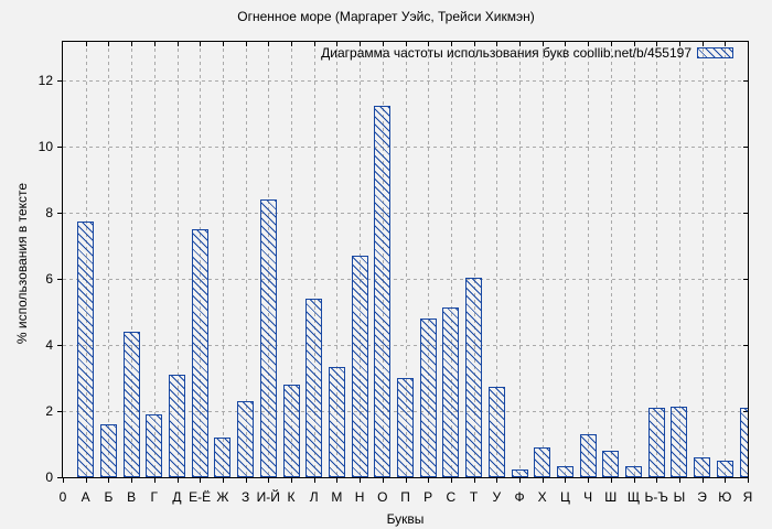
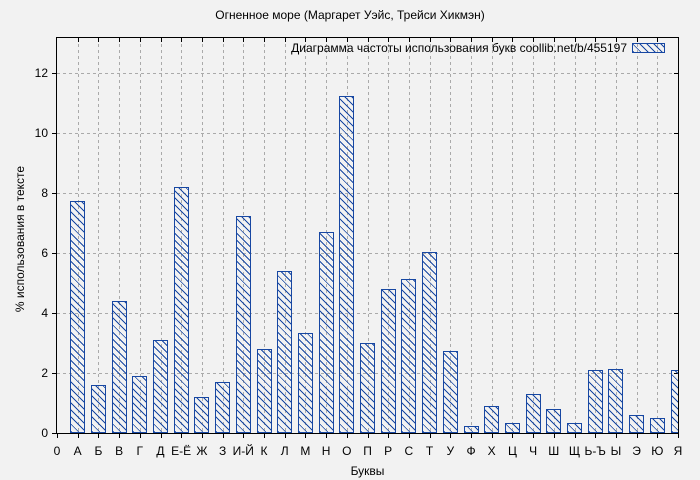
Е-Ё: 7.5 -> 8.2
З: 2.3 -> 1.7
И-Й: 8.4 -> 7.2
